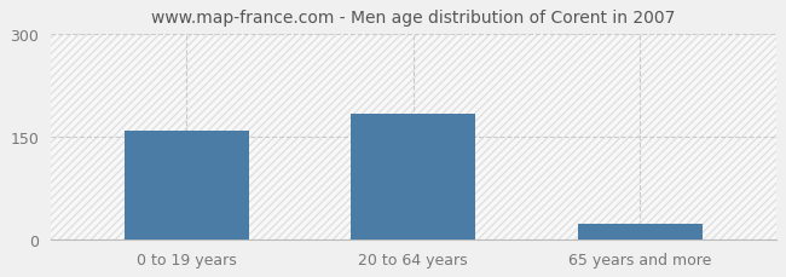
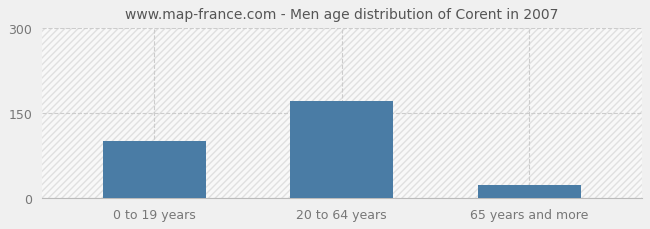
0 to 19 years: 158 -> 100
20 to 64 years: 184 -> 172
